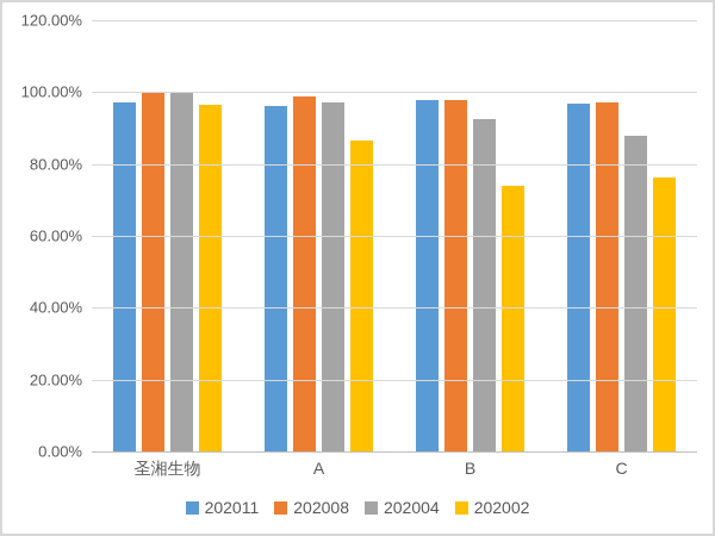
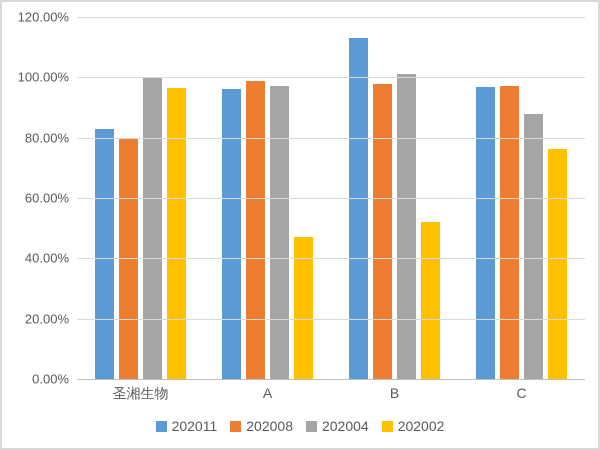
202011/圣湘生物: 97% -> 83%
202008/圣湘生物: 100% -> 80%
202002/A: 86% -> 47%
202011/B: 98% -> 113%
202004/B: 92% -> 101%
202002/B: 74% -> 52%
